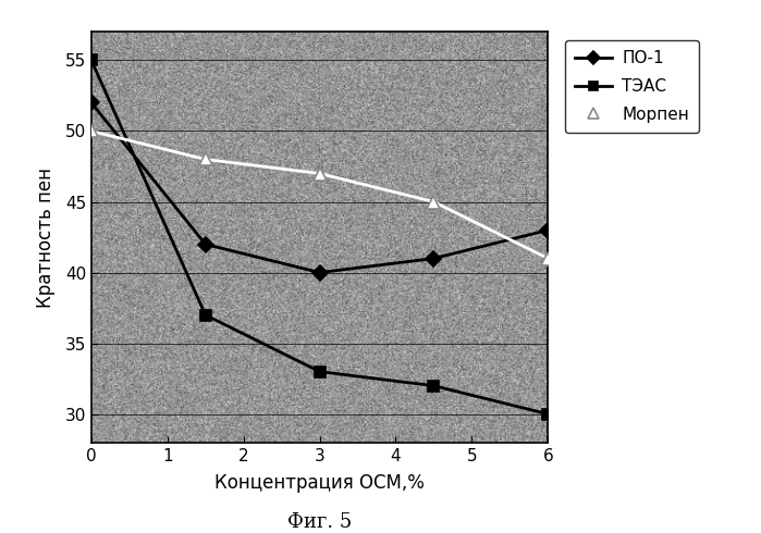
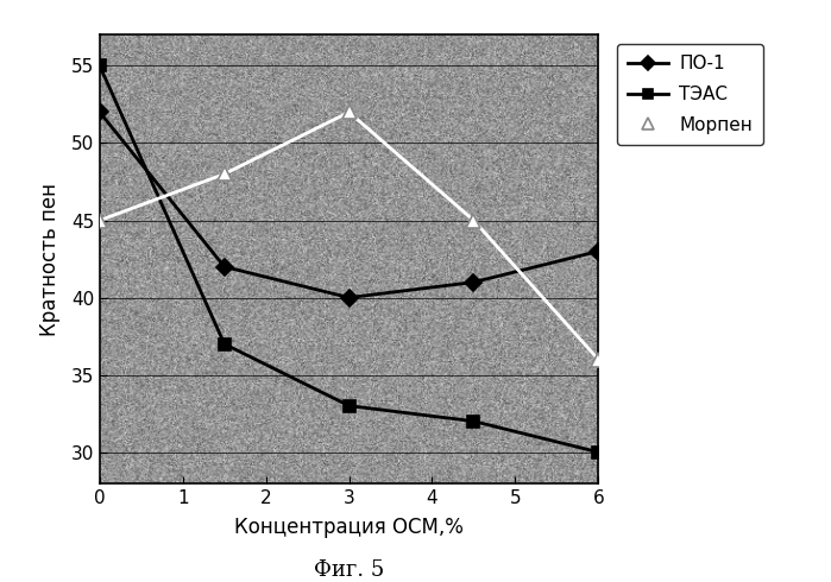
Морпен/0: 50 -> 45
Морпен/3: 47 -> 52
Морпен/6: 41 -> 36
